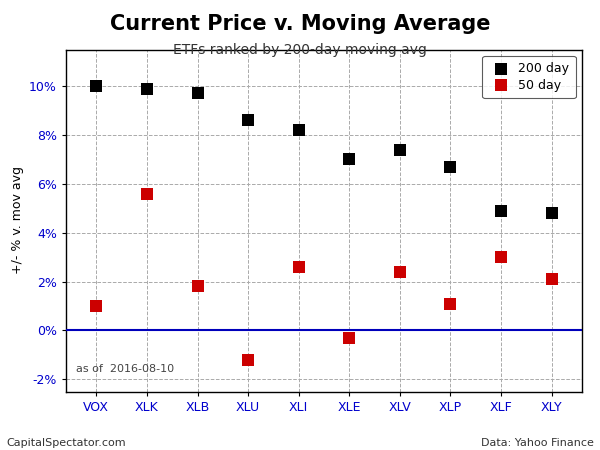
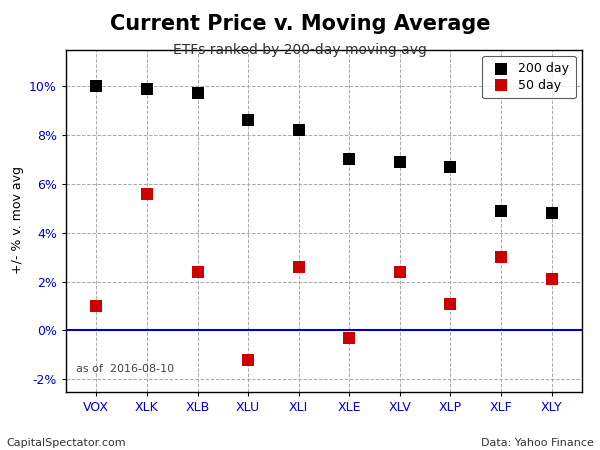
50 day/XLB: 1.8% -> 2.4%
200 day/XLV: 7.4% -> 6.9%
